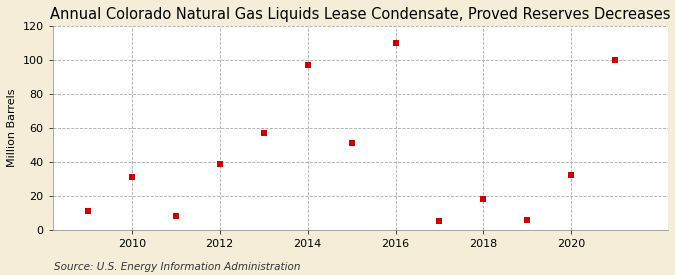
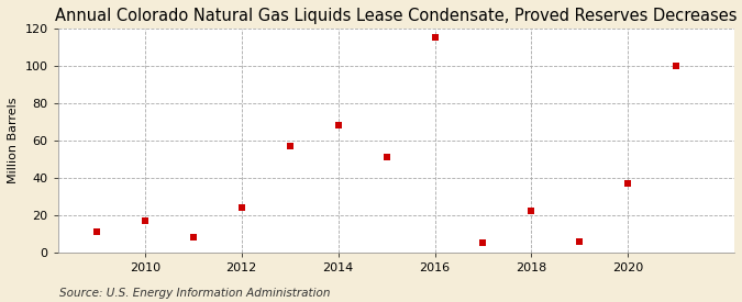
2010: 31 -> 17
2012: 39 -> 24
2014: 97 -> 68
2016: 110 -> 115
2018: 18 -> 22
2020: 32 -> 37
